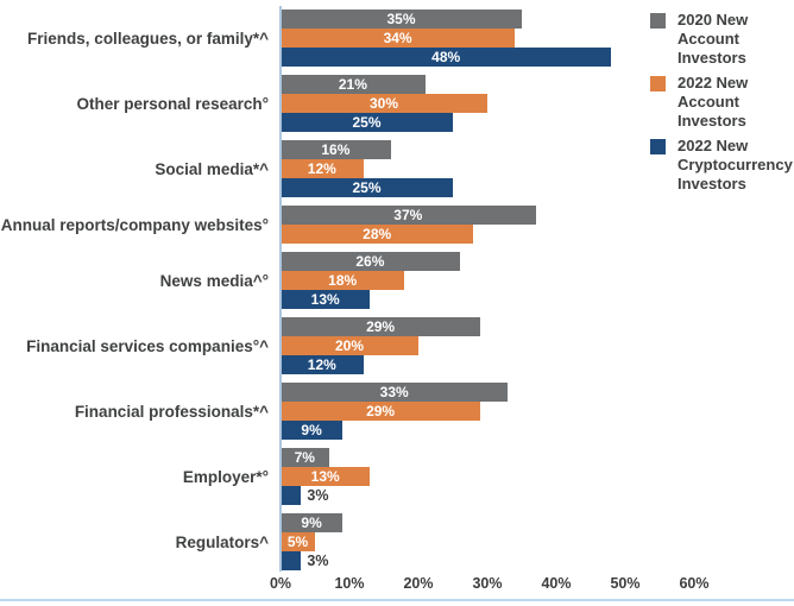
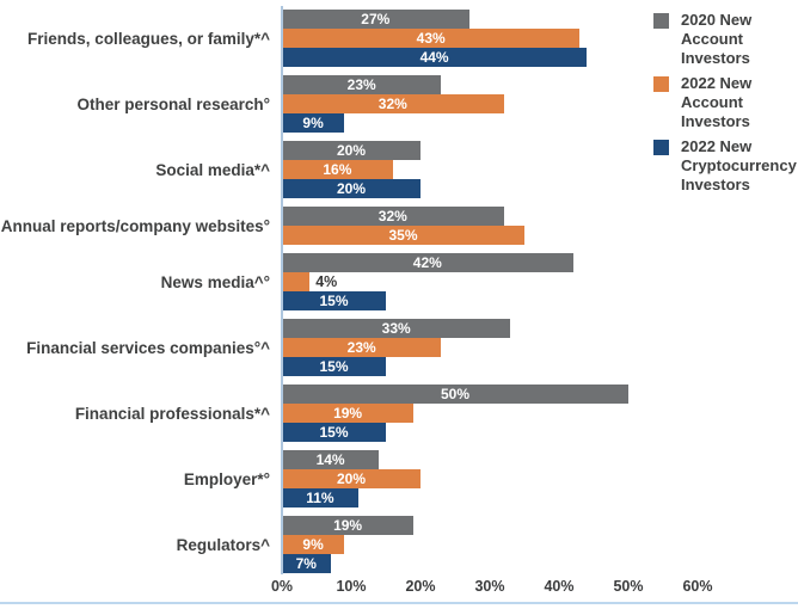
2020 New Account Investors/Friends, colleagues, or family*^: 35% -> 27%
2022 New Account Investors/Friends, colleagues, or family*^: 34% -> 43%
2022 New Cryptocurrency Investors/Friends, colleagues, or family*^: 48% -> 44%
2020 New Account Investors/Other personal research°: 21% -> 23%
2022 New Account Investors/Other personal research°: 30% -> 32%
2022 New Cryptocurrency Investors/Other personal research°: 25% -> 9%
2020 New Account Investors/Social media*^: 16% -> 20%
2022 New Account Investors/Social media*^: 12% -> 16%
2022 New Cryptocurrency Investors/Social media*^: 25% -> 20%
2020 New Account Investors/Annual reports/company websites°: 37% -> 32%
2022 New Account Investors/Annual reports/company websites°: 28% -> 35%
2020 New Account Investors/News media^°: 26% -> 42%
2022 New Account Investors/News media^°: 18% -> 4%
2022 New Cryptocurrency Investors/News media^°: 13% -> 15%
2020 New Account Investors/Financial services companies°^: 29% -> 33%
2022 New Account Investors/Financial services companies°^: 20% -> 23%
2022 New Cryptocurrency Investors/Financial services companies°^: 12% -> 15%
2020 New Account Investors/Financial professionals*^: 33% -> 50%
2022 New Account Investors/Financial professionals*^: 29% -> 19%
2022 New Cryptocurrency Investors/Financial professionals*^: 9% -> 15%
2020 New Account Investors/Employer*°: 7% -> 14%
2022 New Account Investors/Employer*°: 13% -> 20%
2022 New Cryptocurrency Investors/Employer*°: 3% -> 11%
2020 New Account Investors/Regulators^: 9% -> 19%
2022 New Account Investors/Regulators^: 5% -> 9%
2022 New Cryptocurrency Investors/Regulators^: 3% -> 7%
